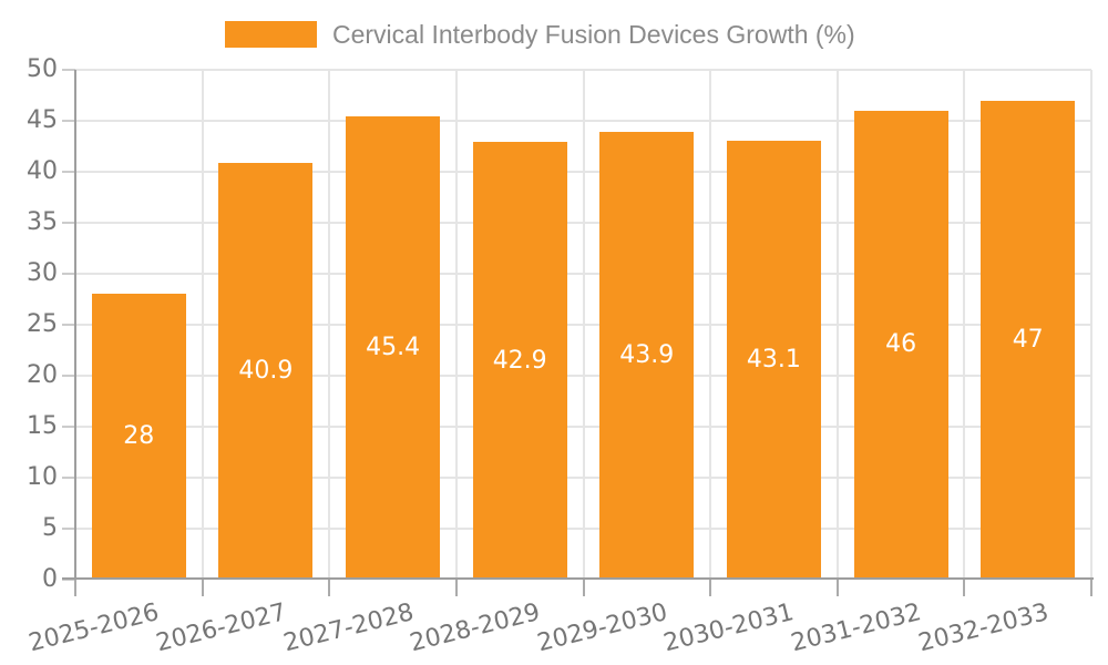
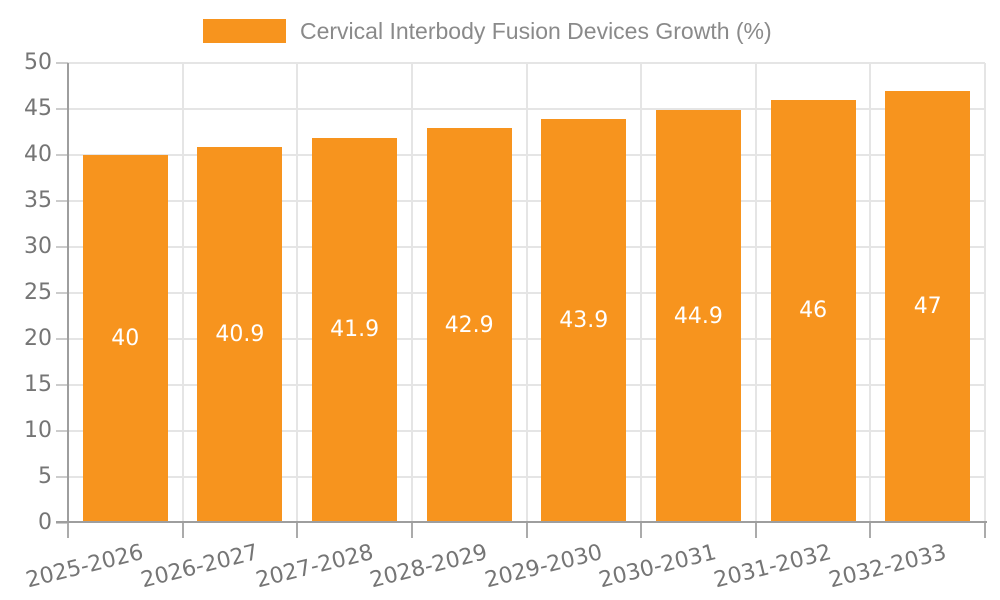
2025-2026: 28 -> 40
2027-2028: 45.4 -> 41.9
2030-2031: 43.1 -> 44.9
